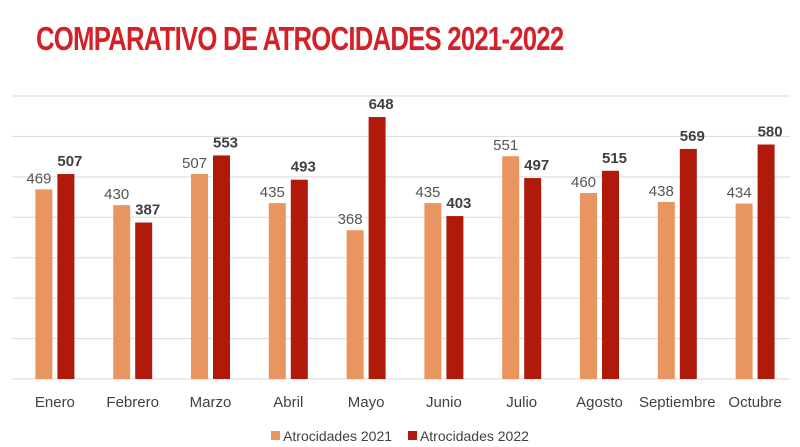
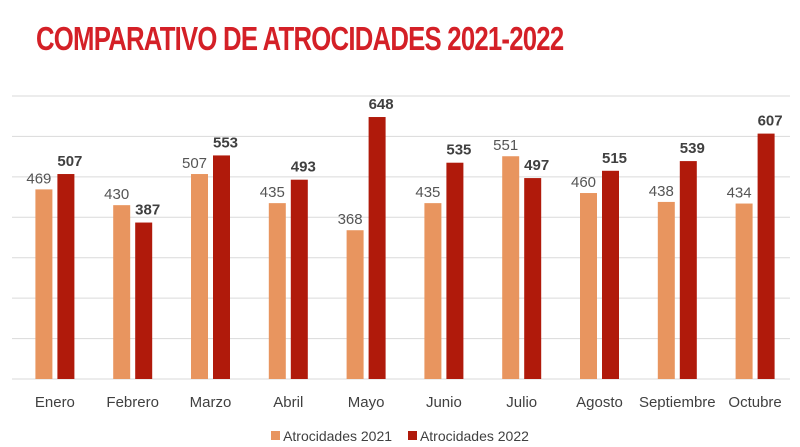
Atrocidades 2022/Junio: 403 -> 535
Atrocidades 2022/Septiembre: 569 -> 539
Atrocidades 2022/Octubre: 580 -> 607
